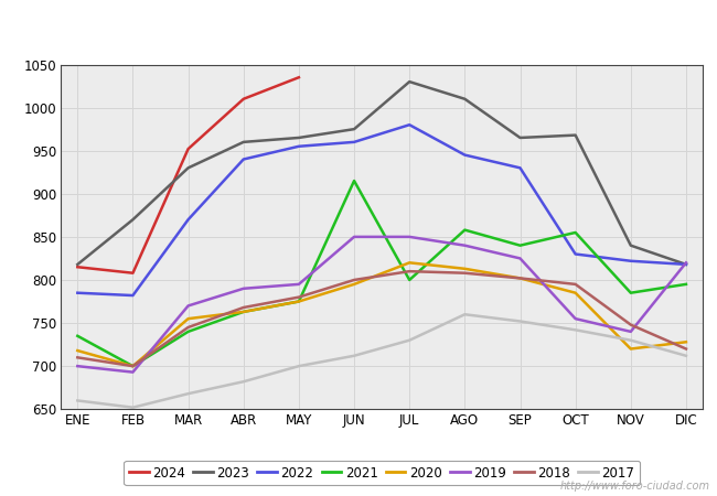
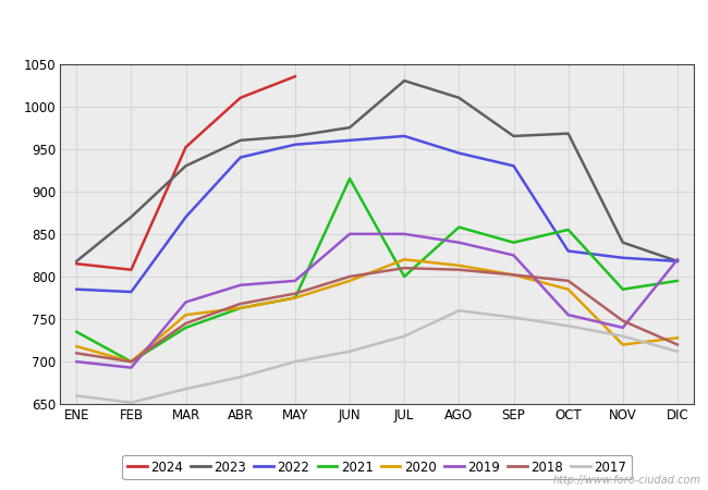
2022/JUL: 980 -> 965
